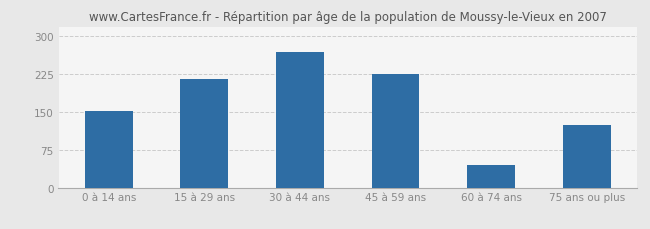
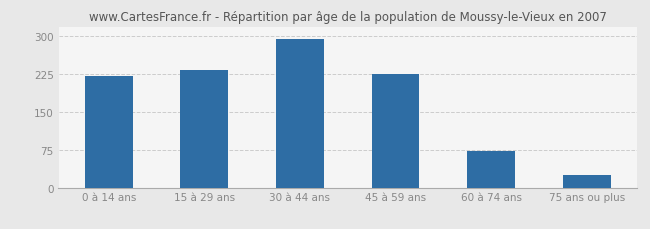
0 à 14 ans: 152 -> 221
15 à 29 ans: 214 -> 232
30 à 44 ans: 268 -> 294
60 à 74 ans: 44 -> 72
75 ans ou plus: 124 -> 25
